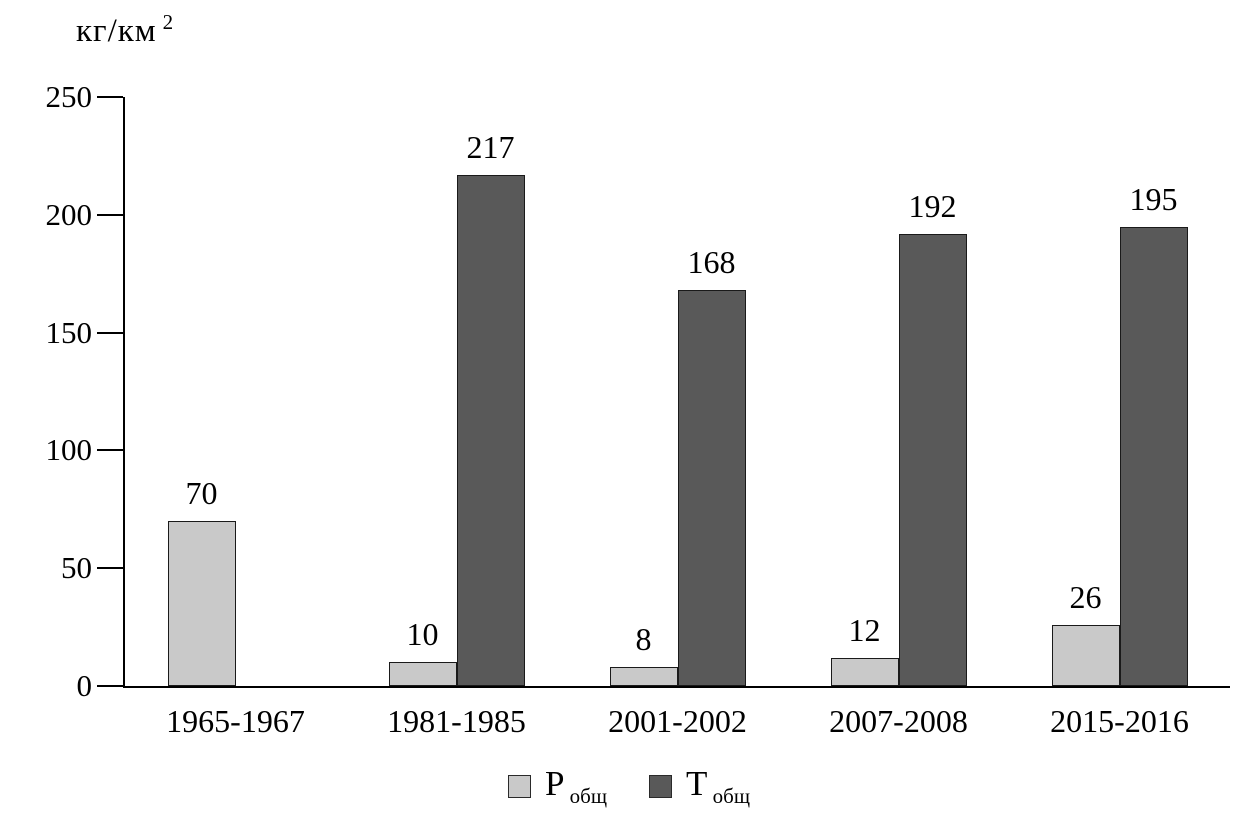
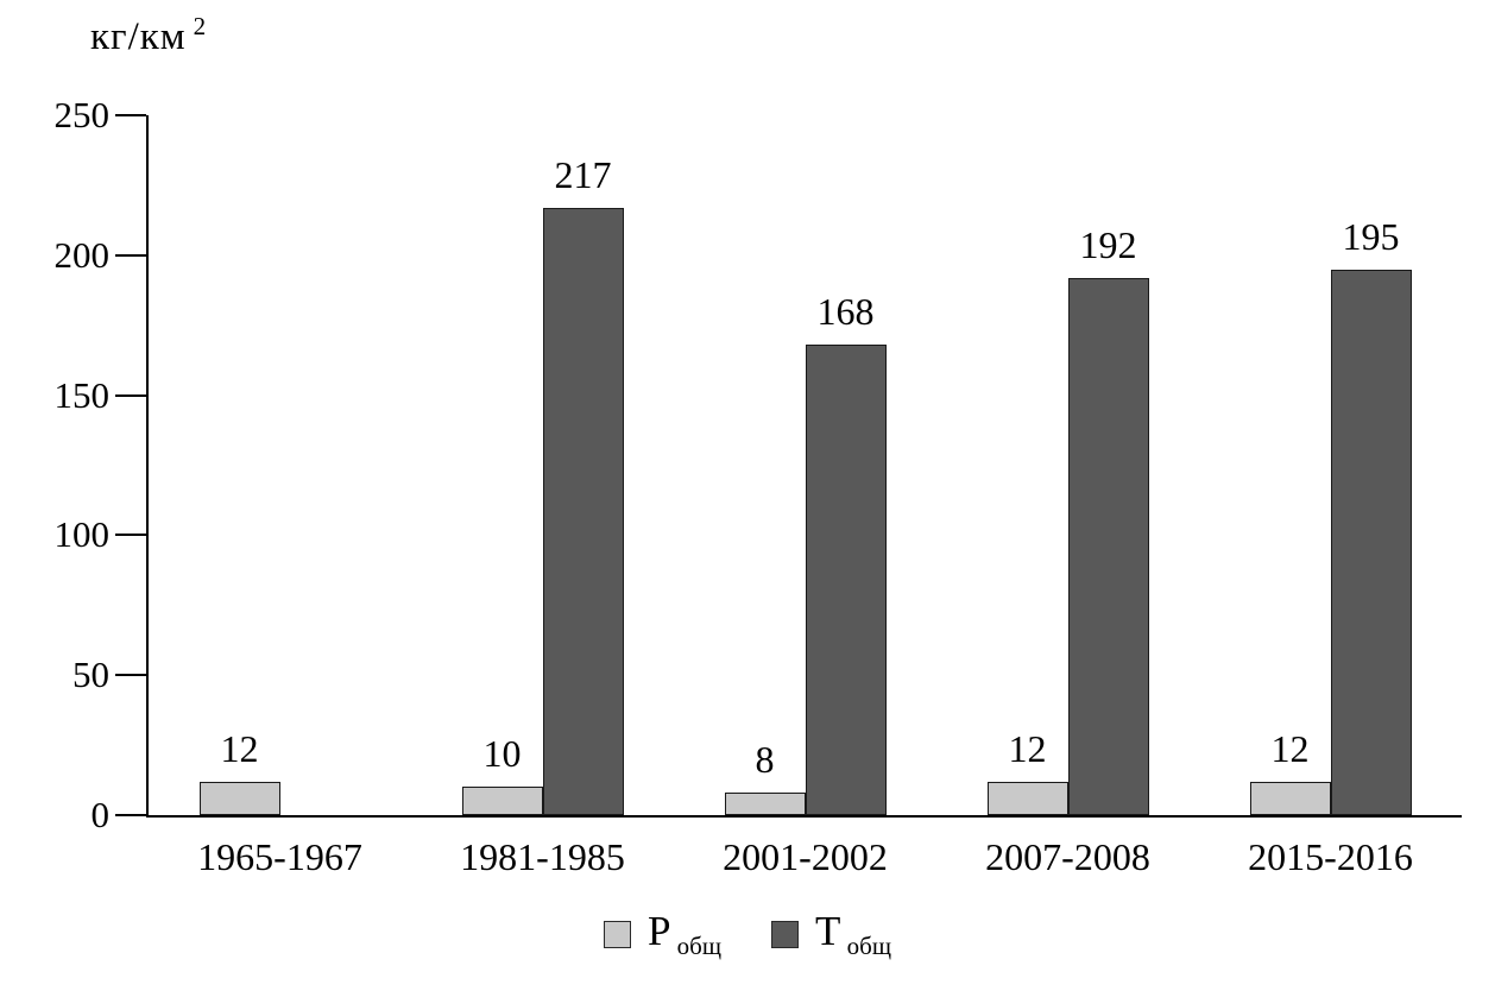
Р общ/1965-1967: 70 -> 12
Р общ/2015-2016: 26 -> 12
